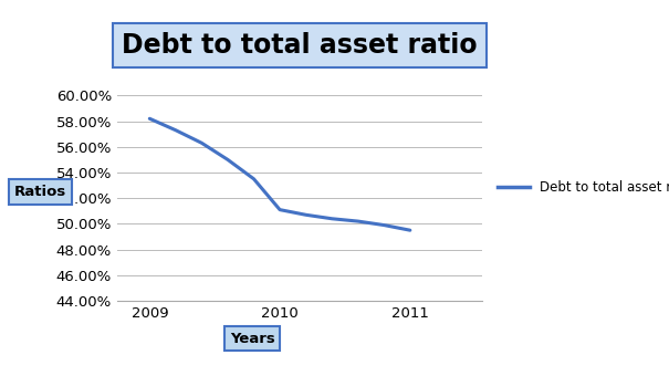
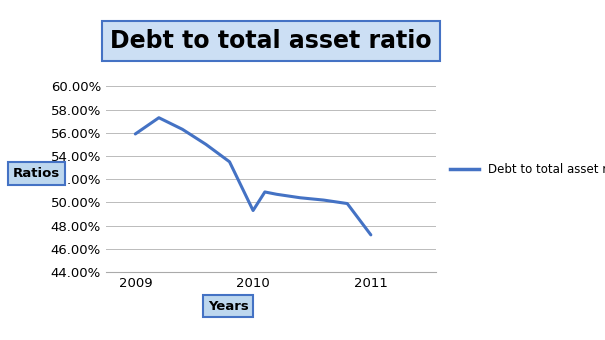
2009: 58.2% -> 55.9%
2010: 51.1% -> 49.3%
2011: 49.5% -> 47.2%
